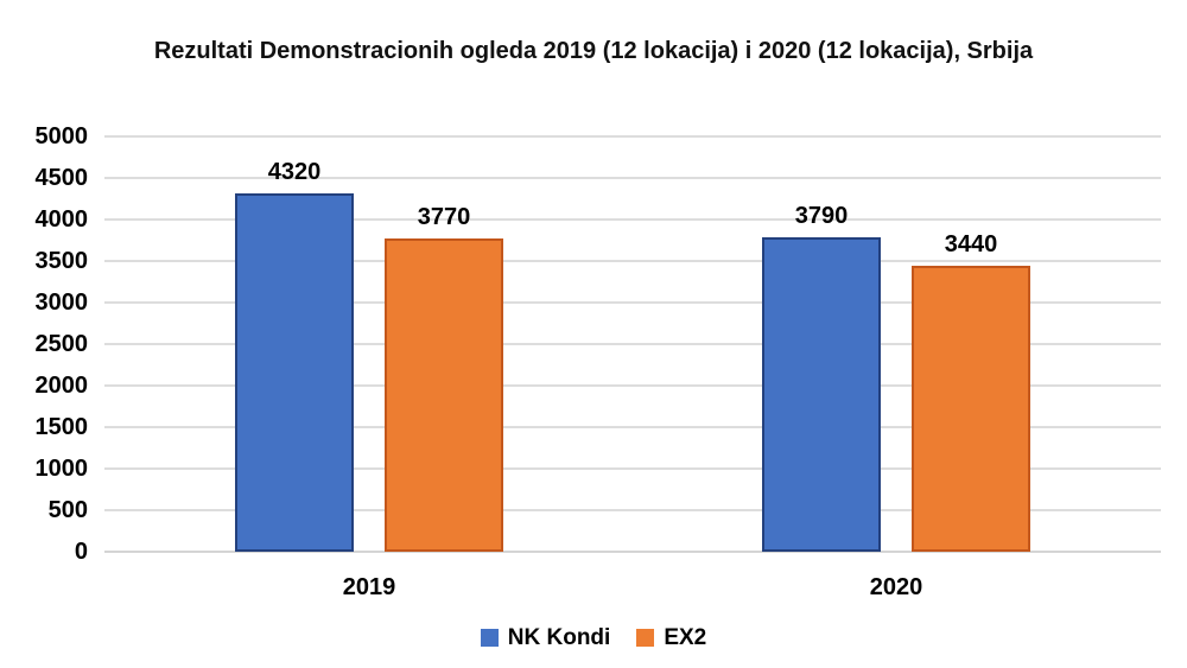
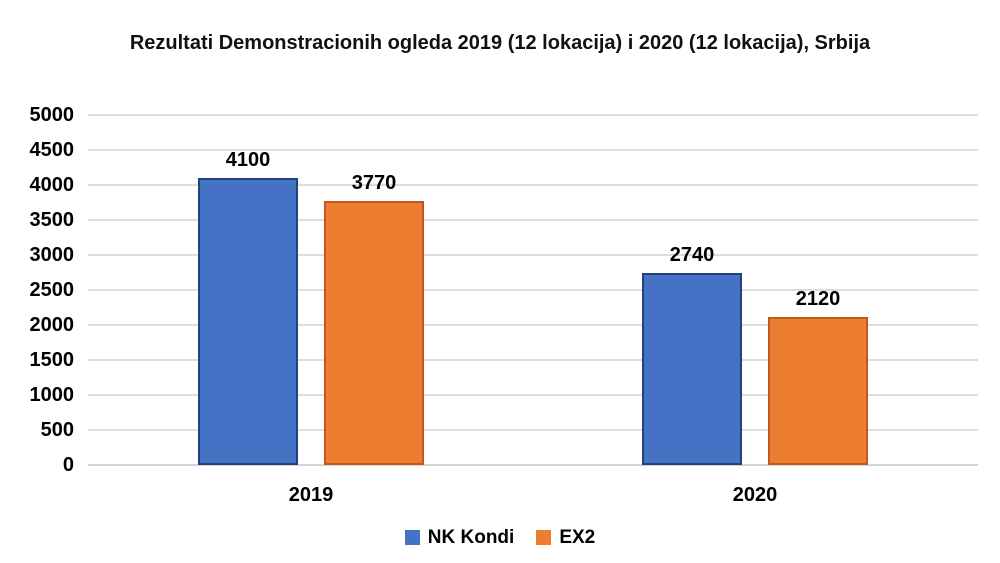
NK Kondi/2019: 4320 -> 4100
NK Kondi/2020: 3790 -> 2740
EX2/2020: 3440 -> 2120
